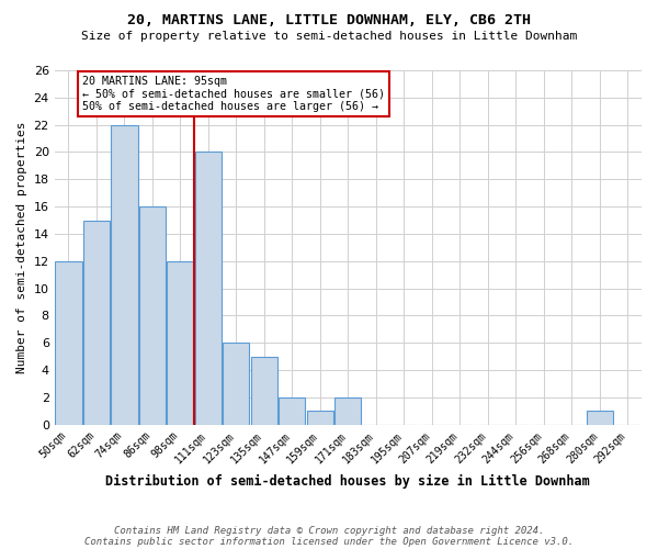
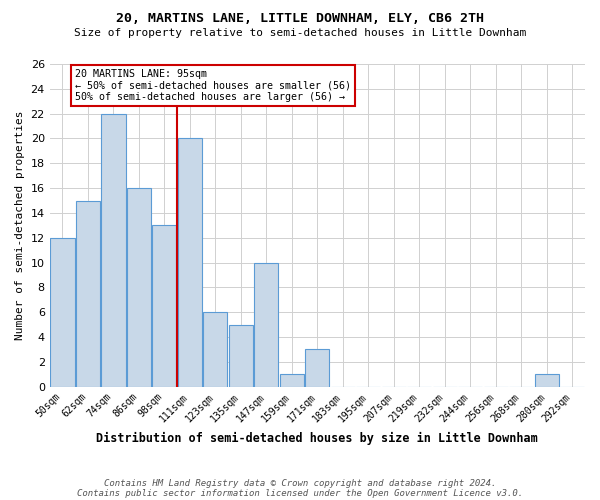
98sqm: 12 -> 13
147sqm: 2 -> 10
171sqm: 2 -> 3
